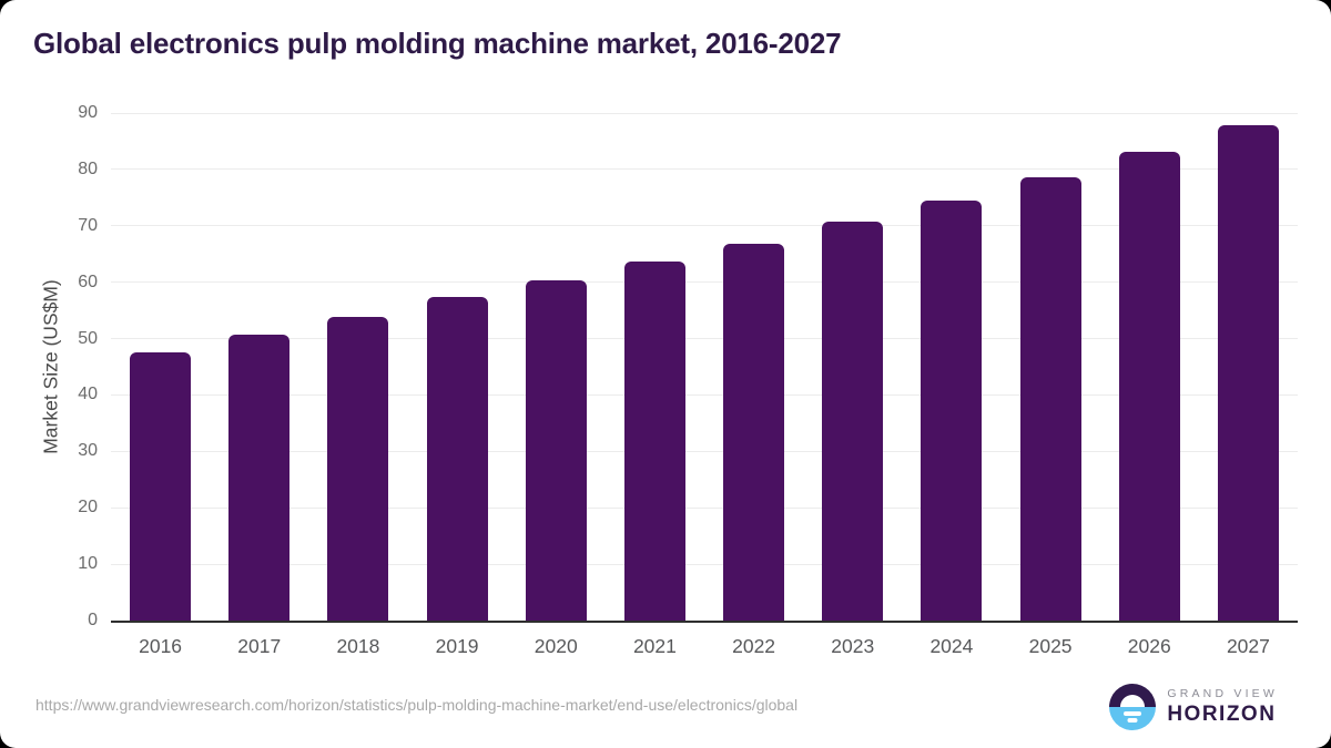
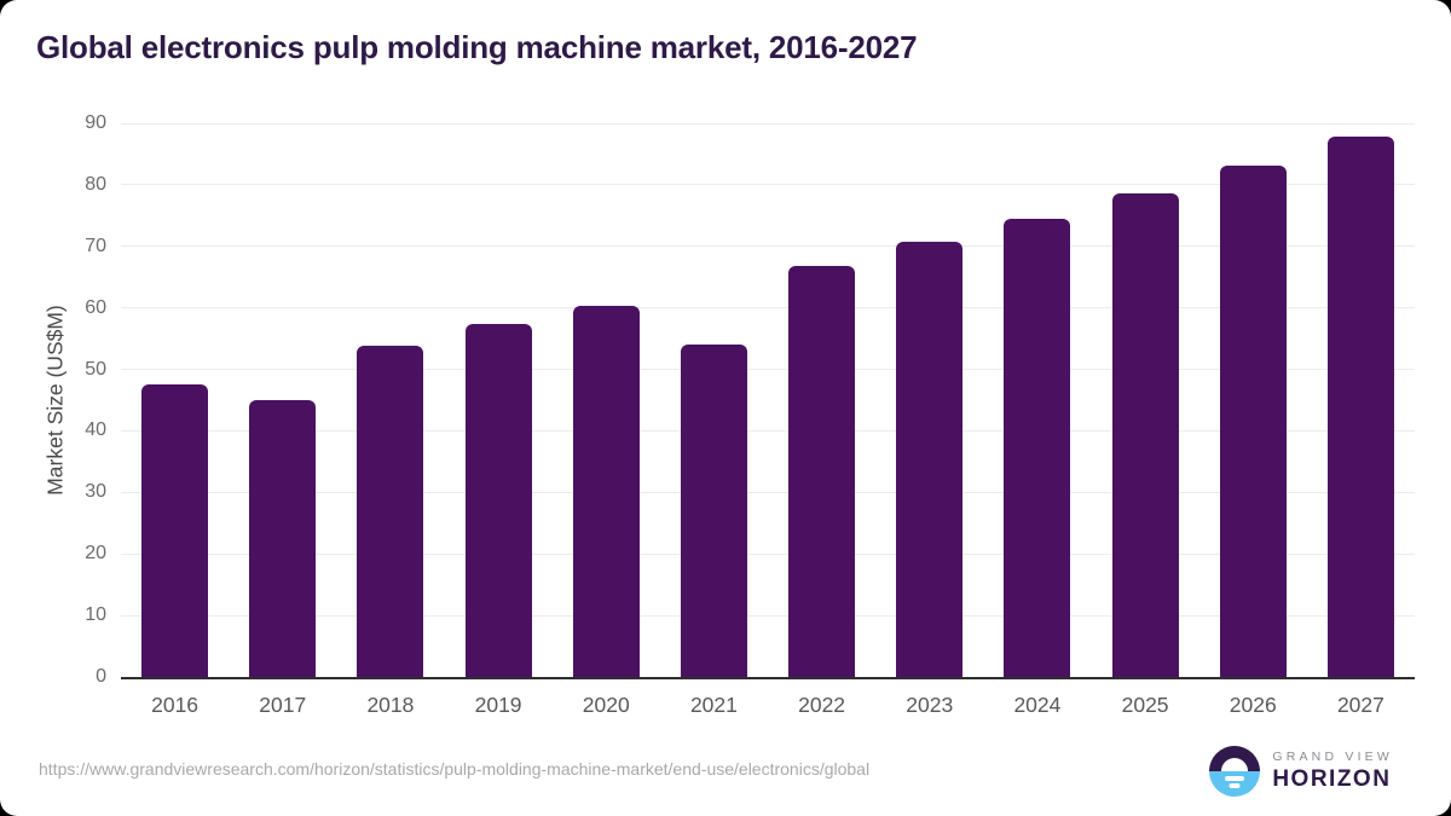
2017: 51 -> 45
2021: 64 -> 54
